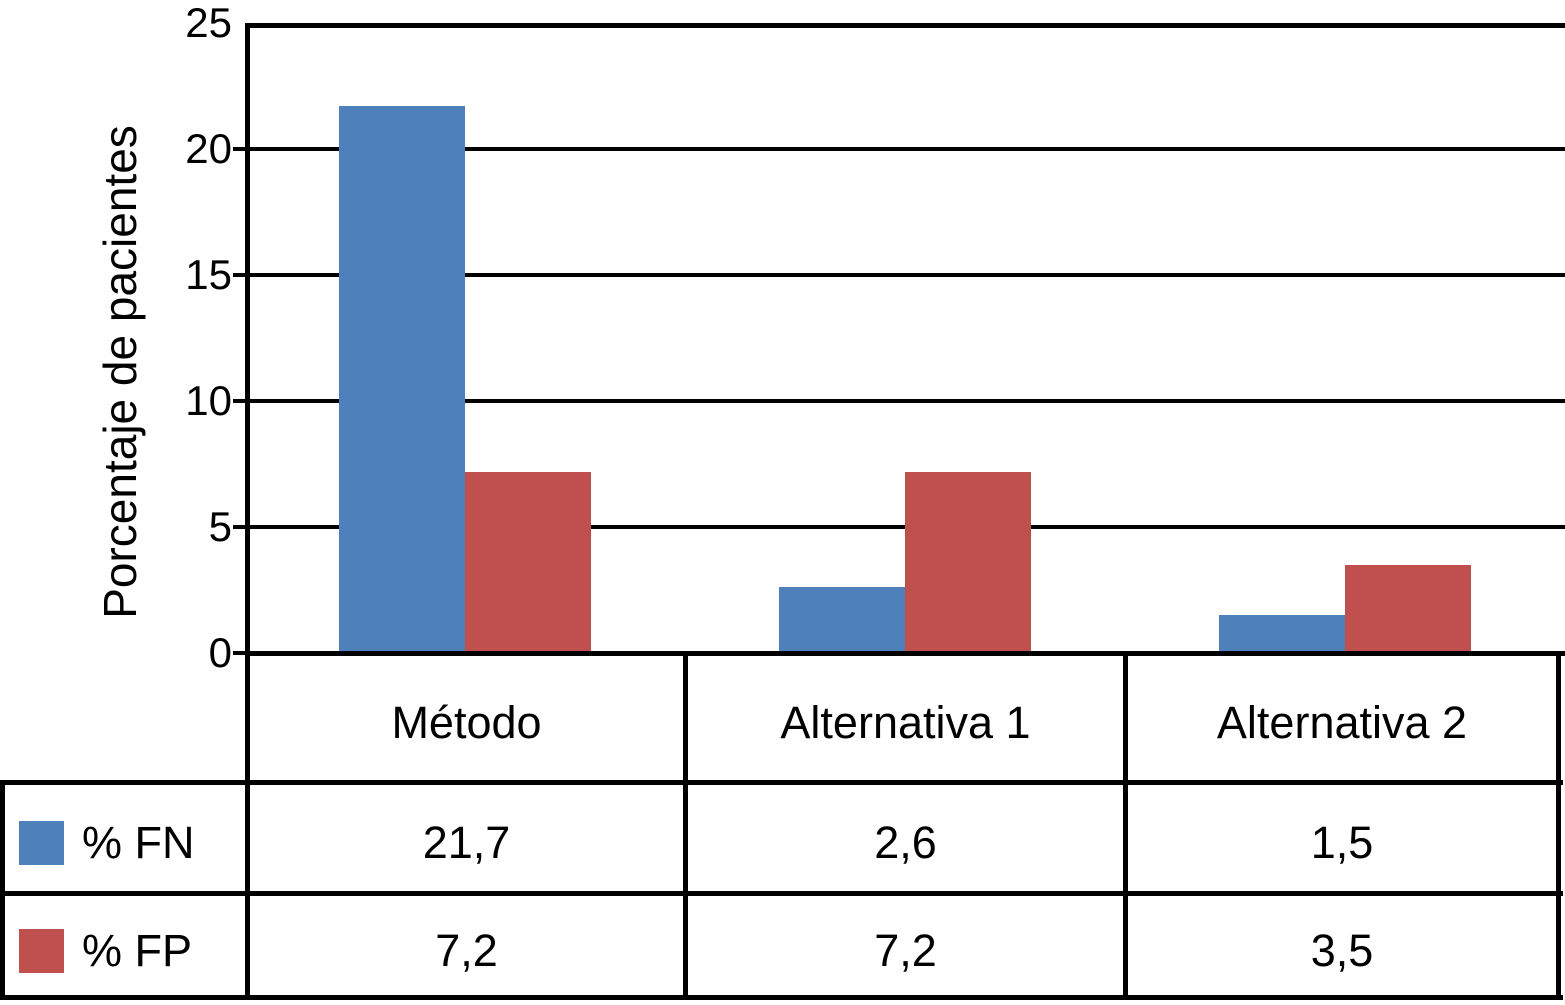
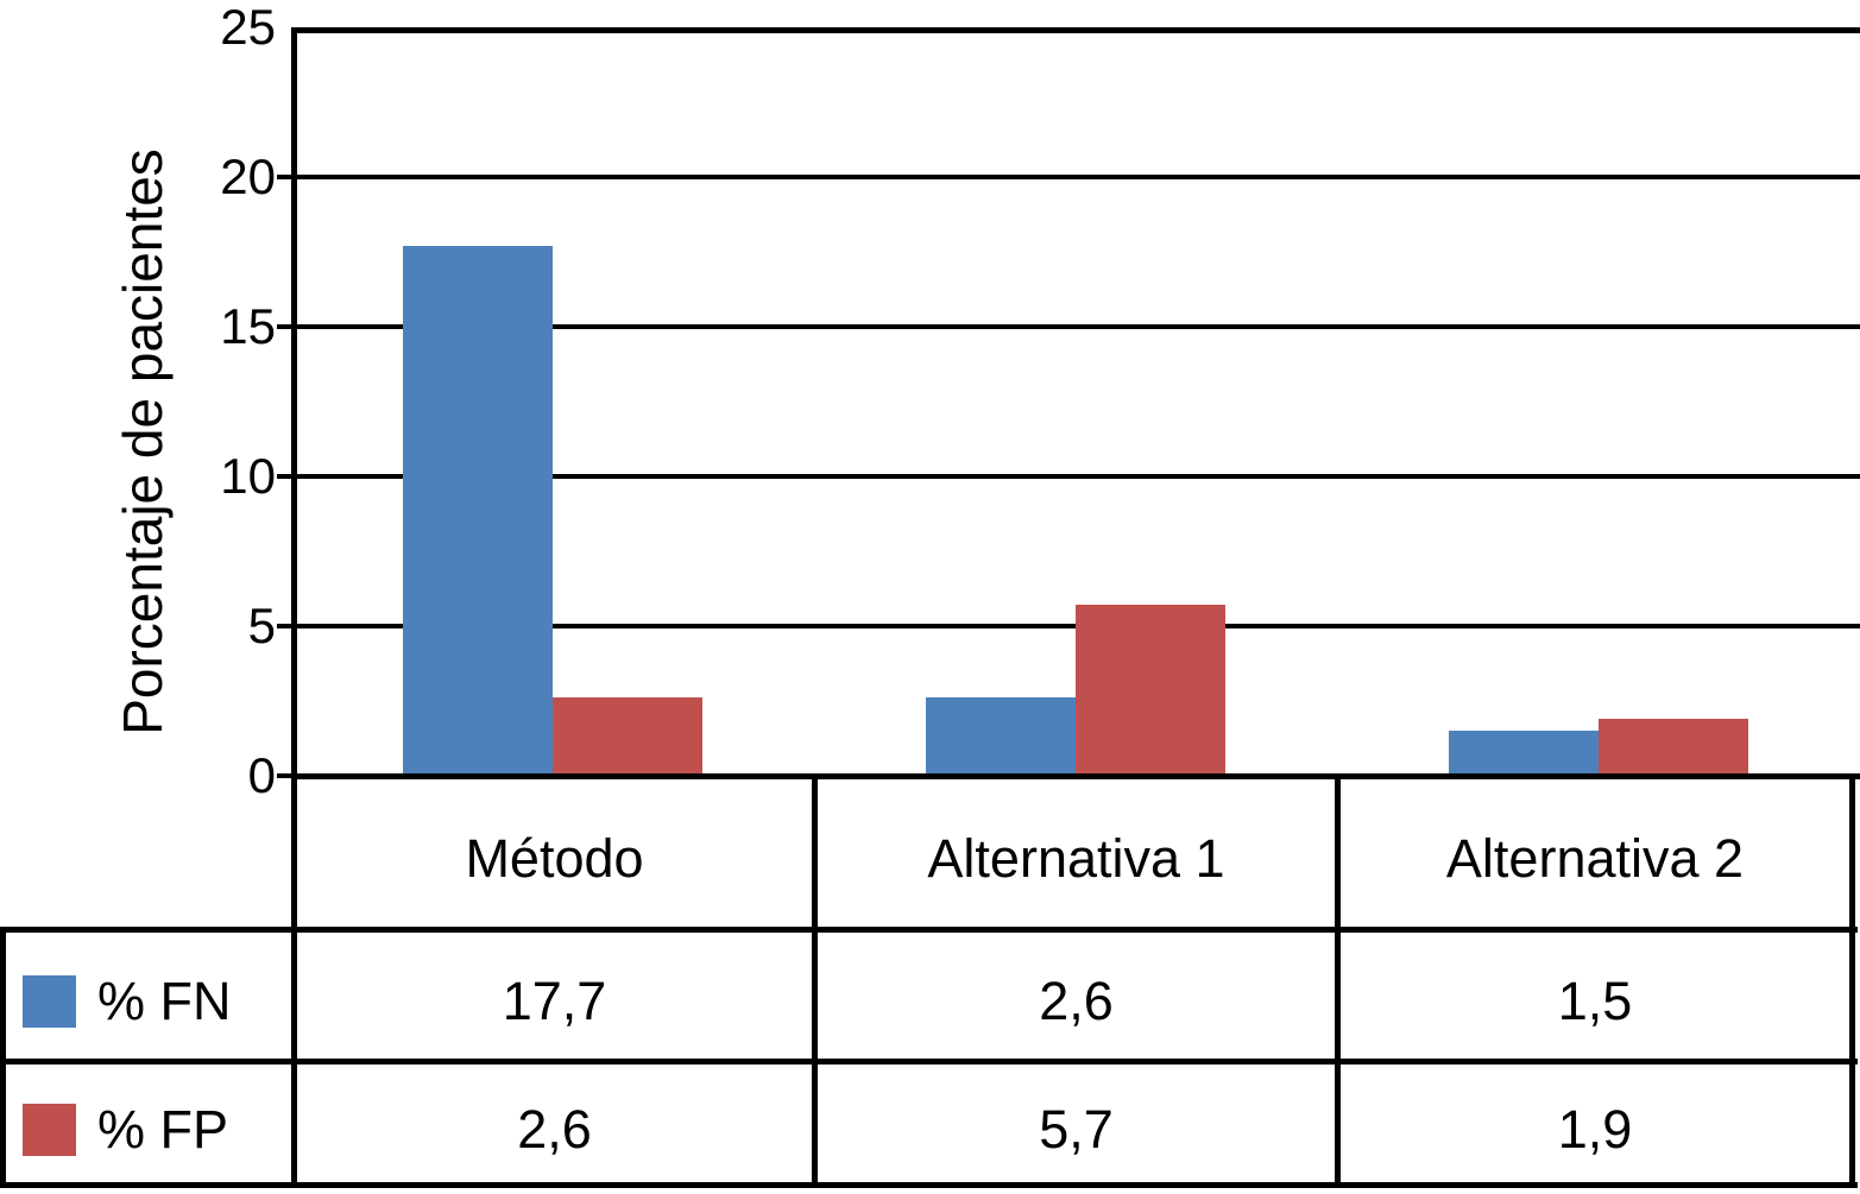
% FN/Método: 21,7 -> 17,7
% FP/Método: 7,2 -> 2,6
% FP/Alternativa 1: 7,2 -> 5,7
% FP/Alternativa 2: 3,5 -> 1,9
